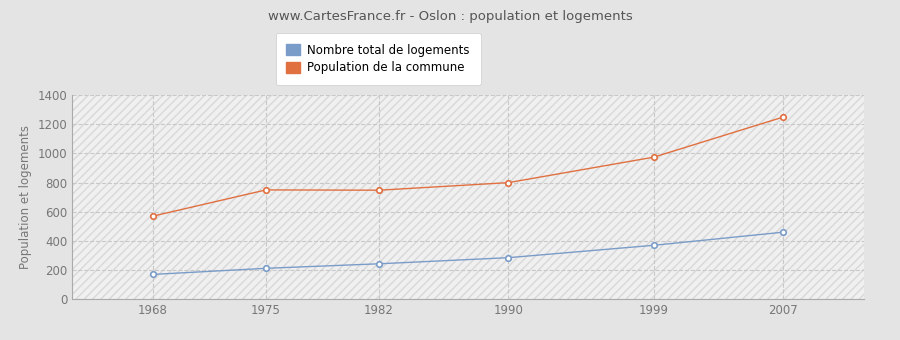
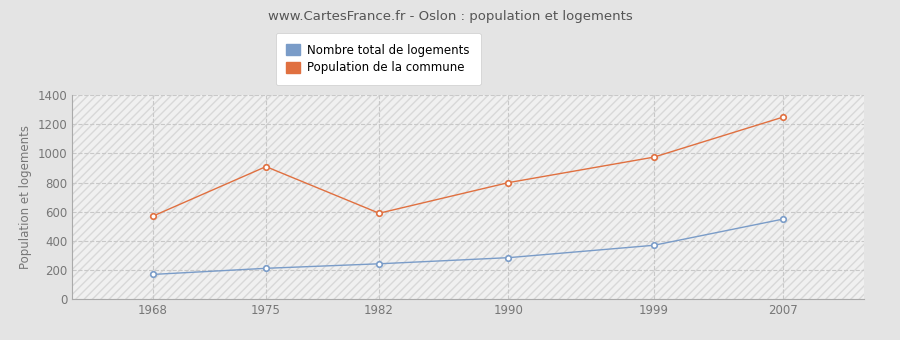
Population de la commune/1975: 750 -> 910
Population de la commune/1982: 750 -> 590
Nombre total de logements/2007: 460 -> 550
